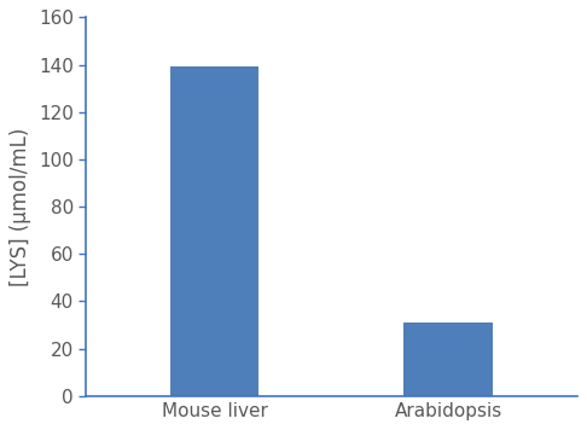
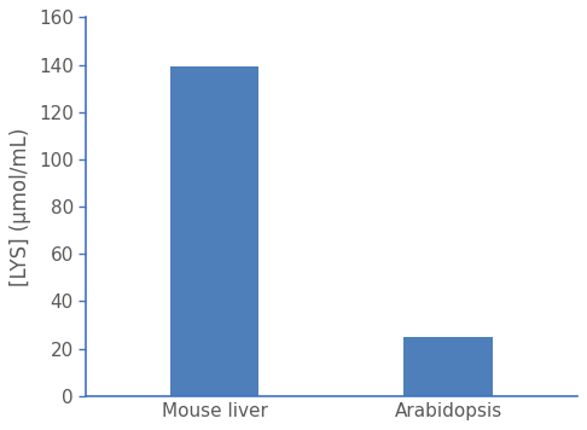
Arabidopsis: 31 -> 25
